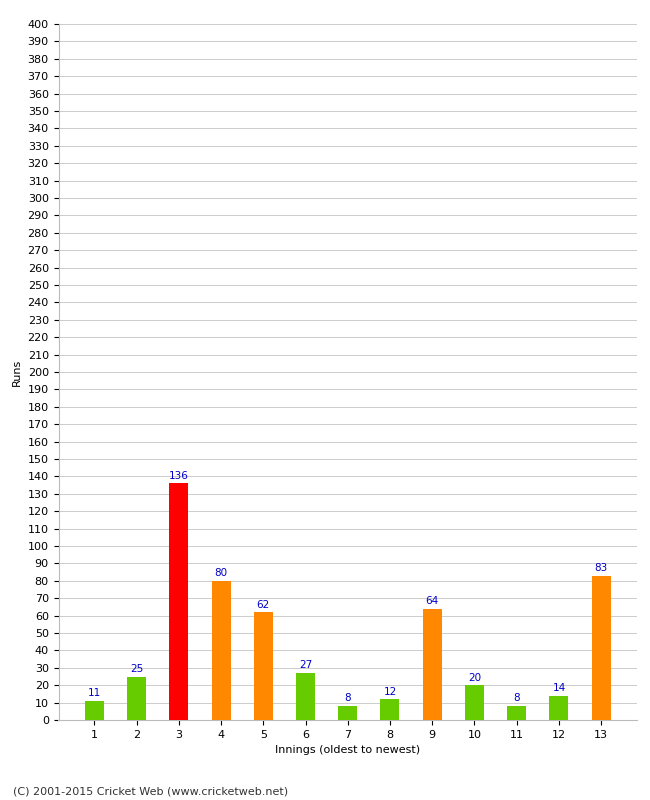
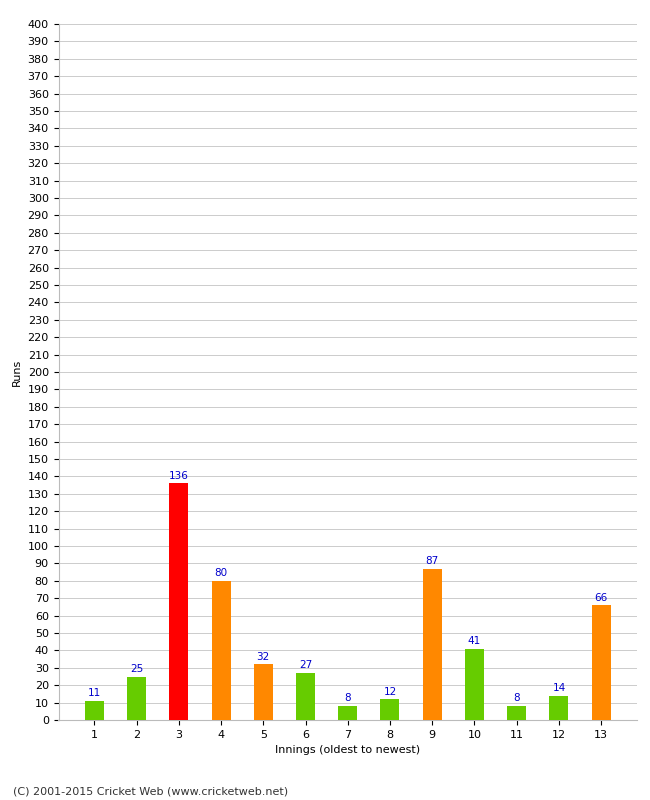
5: 62 -> 32
9: 64 -> 87
10: 20 -> 41
13: 83 -> 66
